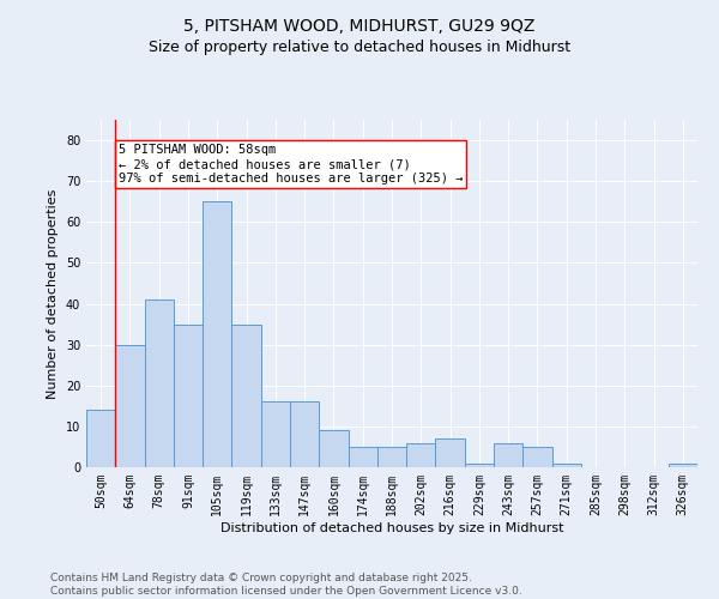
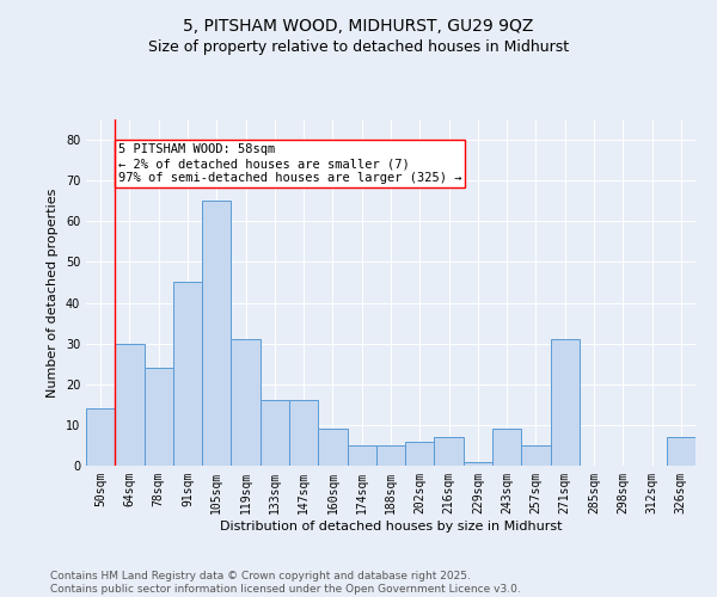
78sqm: 41 -> 24
91sqm: 35 -> 45
119sqm: 35 -> 31
243sqm: 6 -> 9
271sqm: 1 -> 31
326sqm: 1 -> 7
